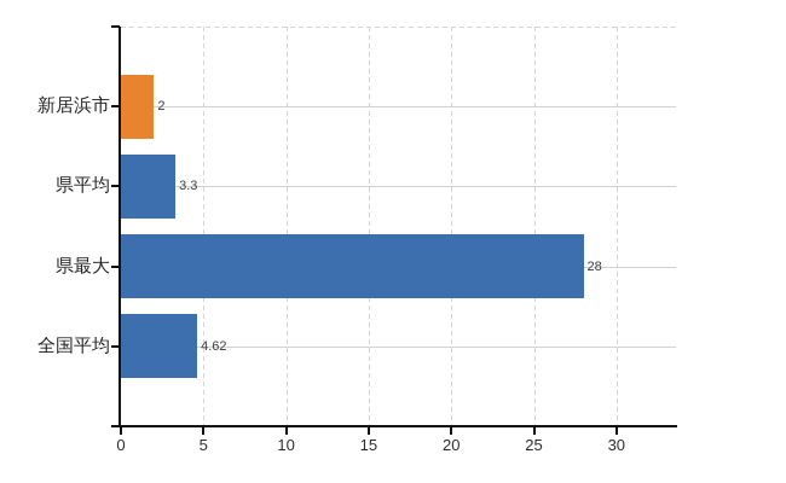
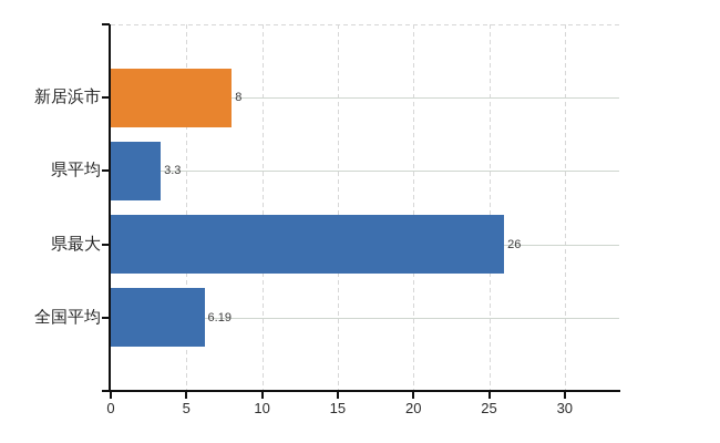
新居浜市: 2 -> 8
県最大: 28 -> 26
全国平均: 4.62 -> 6.19
